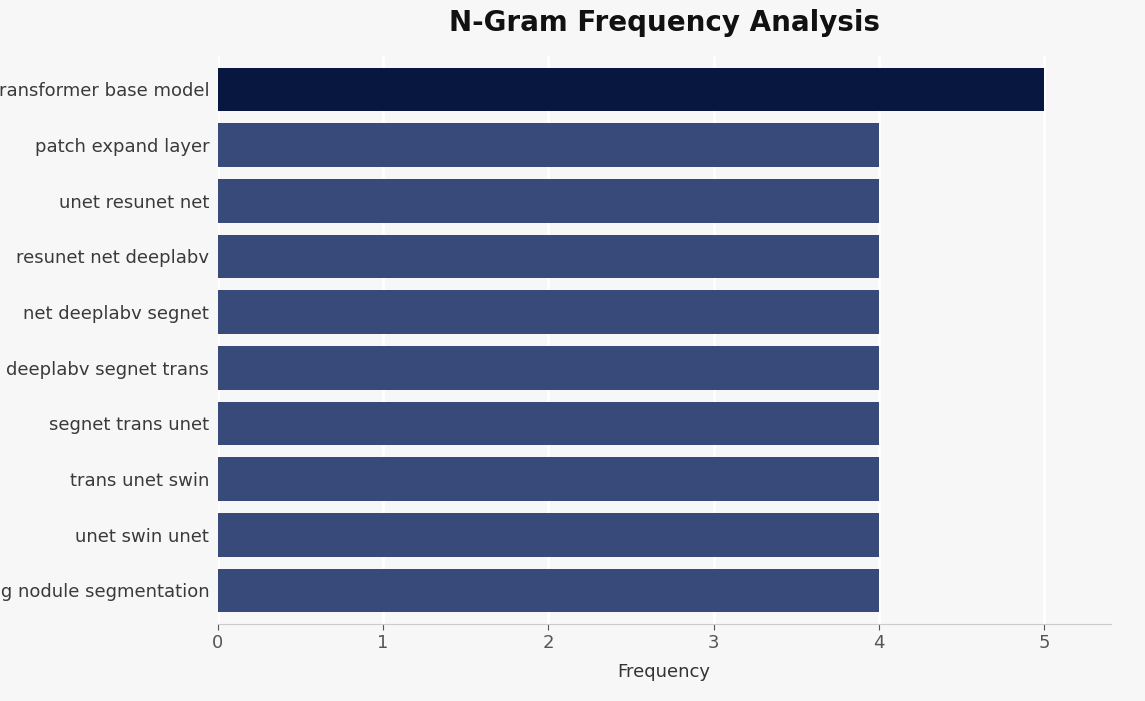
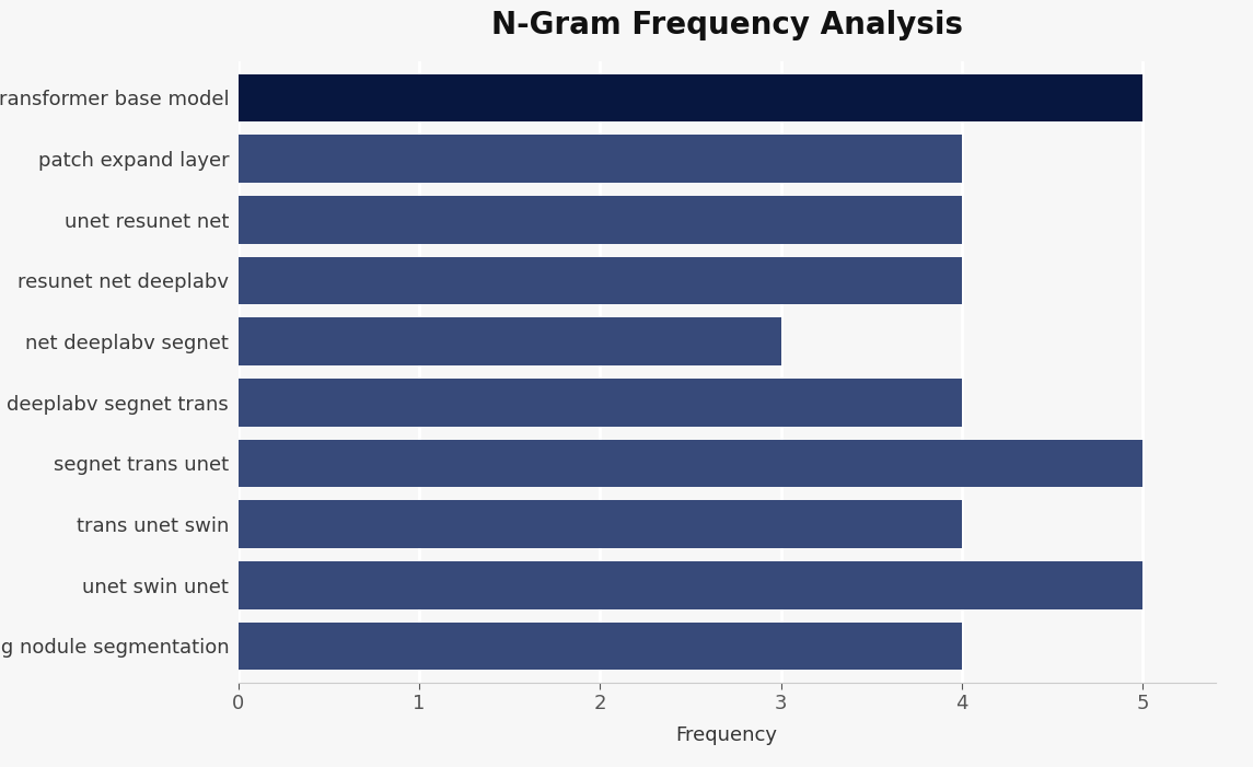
net deeplabv segnet: 4 -> 3
segnet trans unet: 4 -> 5
unet swin unet: 4 -> 5
